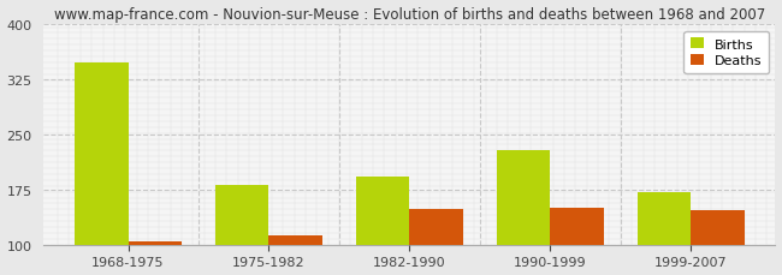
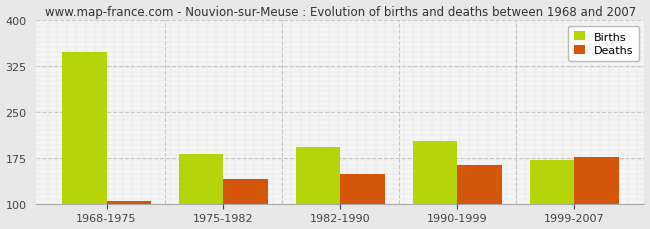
Deaths/1975-1982: 113 -> 140
Births/1990-1999: 228 -> 202
Deaths/1990-1999: 150 -> 164
Deaths/1999-2007: 147 -> 176
